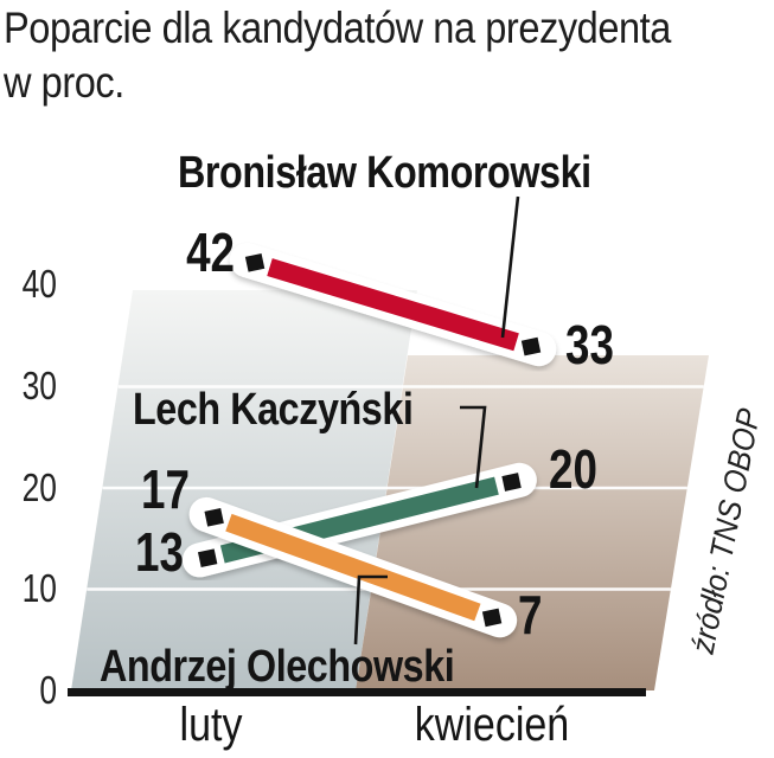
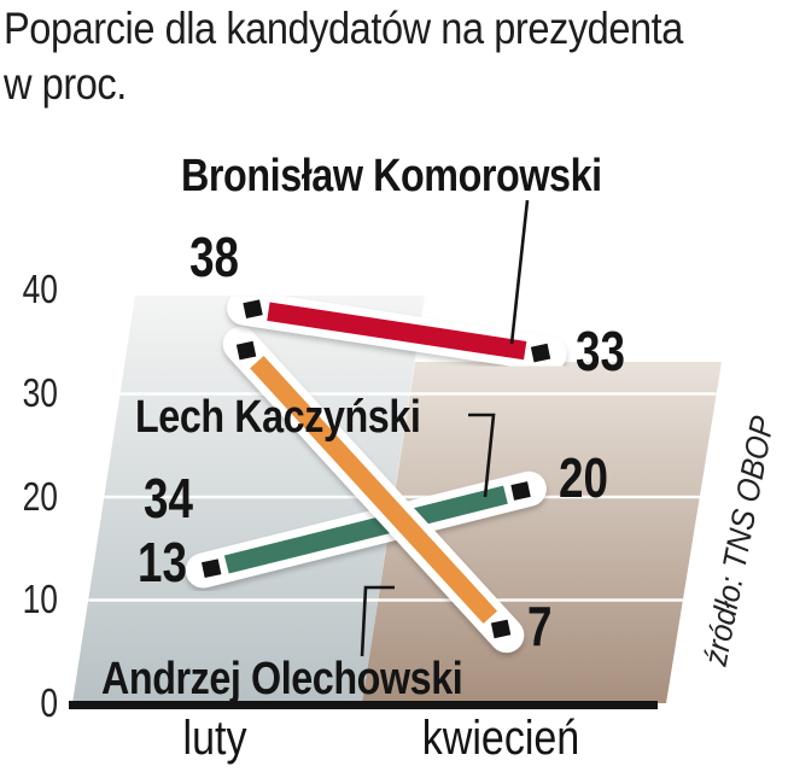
Bronisław Komorowski/luty: 42 -> 38
Andrzej Olechowski/luty: 17 -> 34
